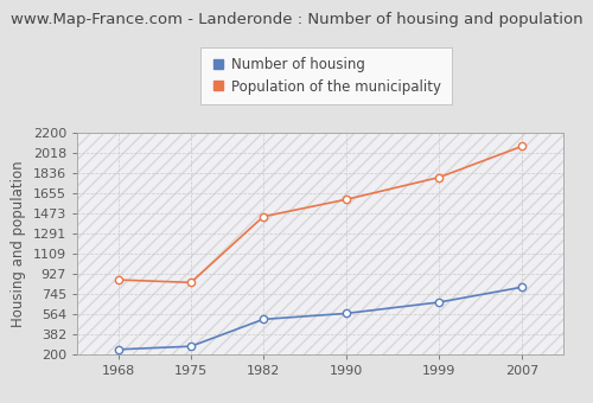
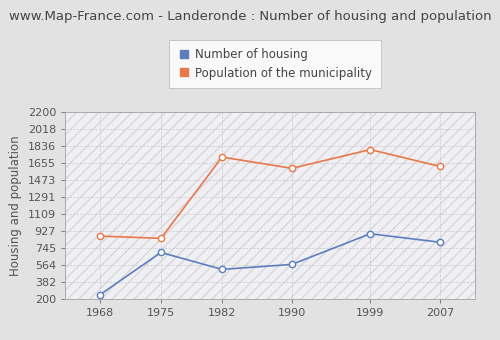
Number of housing/1975: 280 -> 700
Population of the municipality/1982: 1450 -> 1720
Number of housing/1999: 670 -> 900
Population of the municipality/2007: 2080 -> 1620
